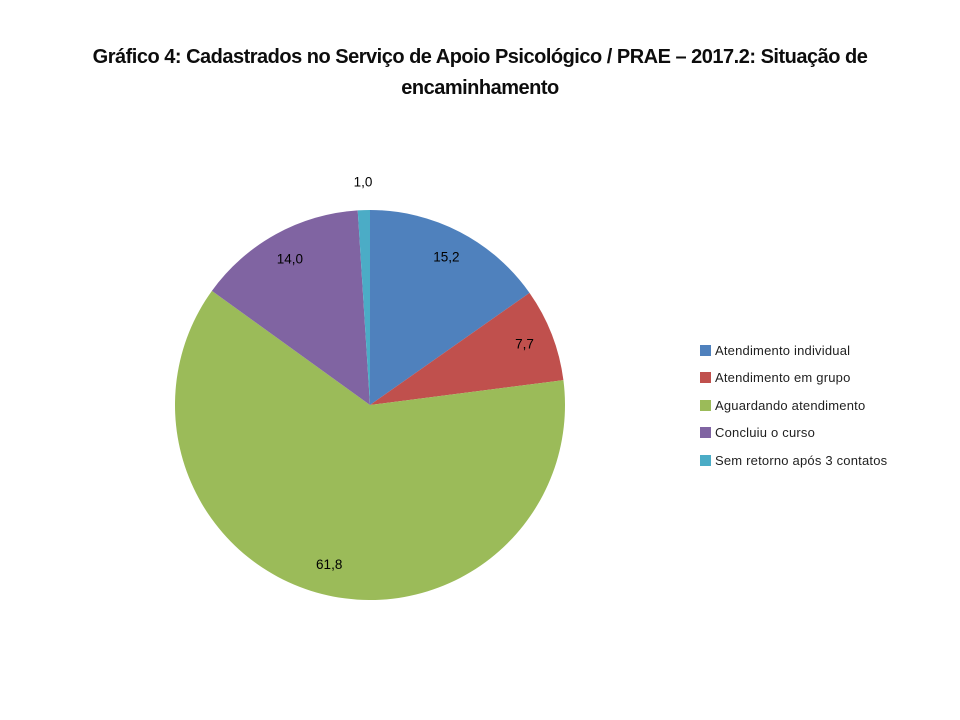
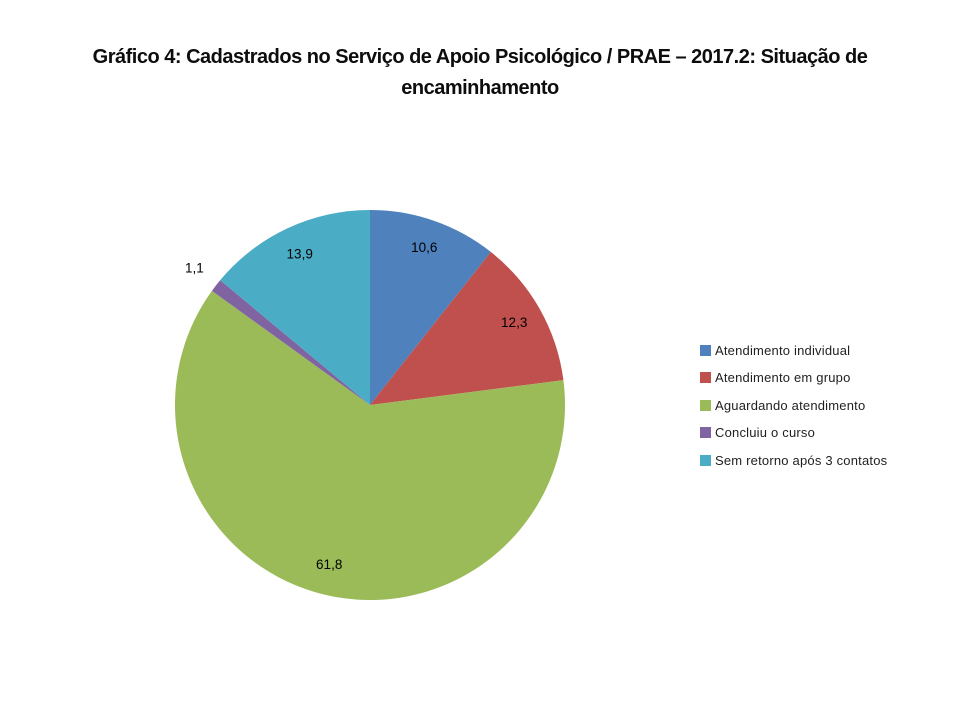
Atendimento individual: 15,2 -> 10,6
Atendimento em grupo: 7,7 -> 12,3
Concluiu o curso: 14,0 -> 1,1
Sem retorno após 3 contatos: 1,0 -> 13,9
